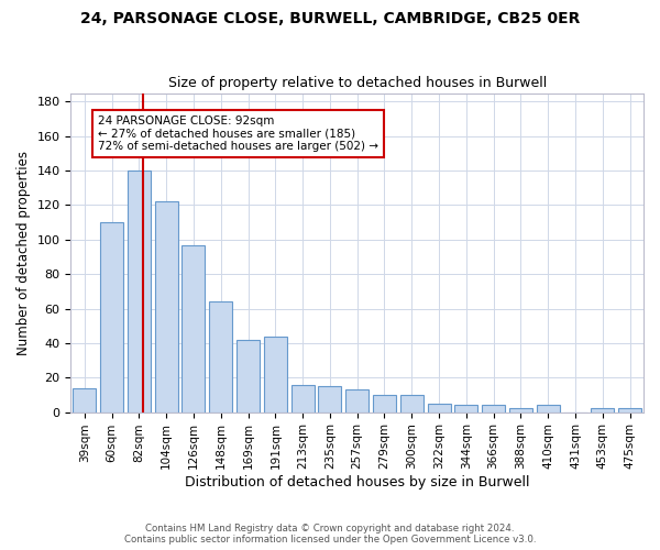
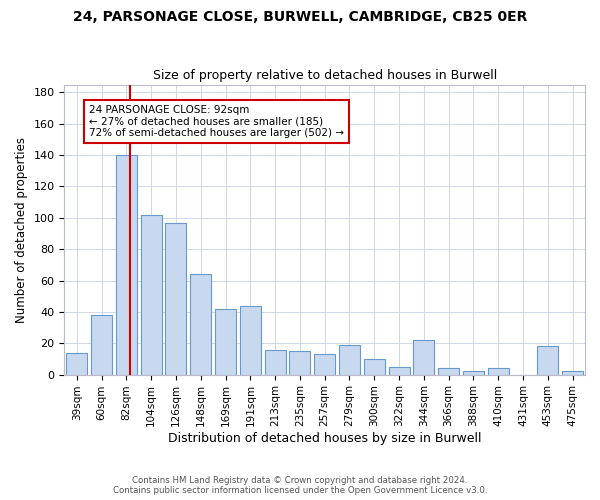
60sqm: 110 -> 38
104sqm: 122 -> 102
279sqm: 10 -> 19
344sqm: 4 -> 22
453sqm: 2 -> 18
